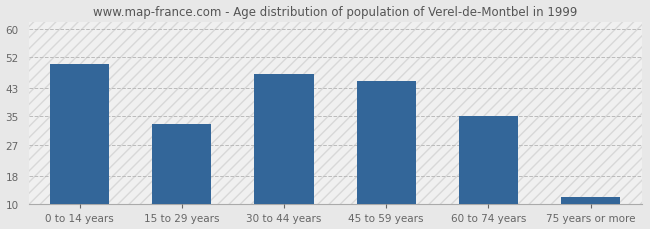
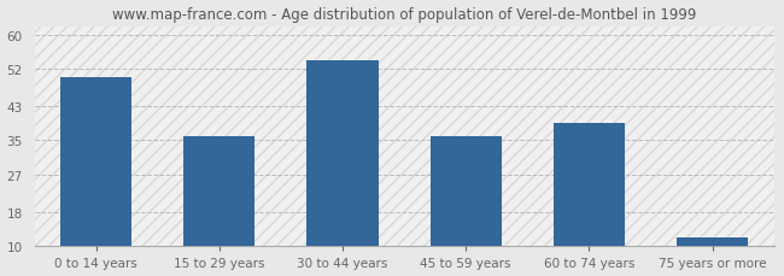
15 to 29 years: 33 -> 36
30 to 44 years: 47 -> 54
45 to 59 years: 45 -> 36
60 to 74 years: 35 -> 39
